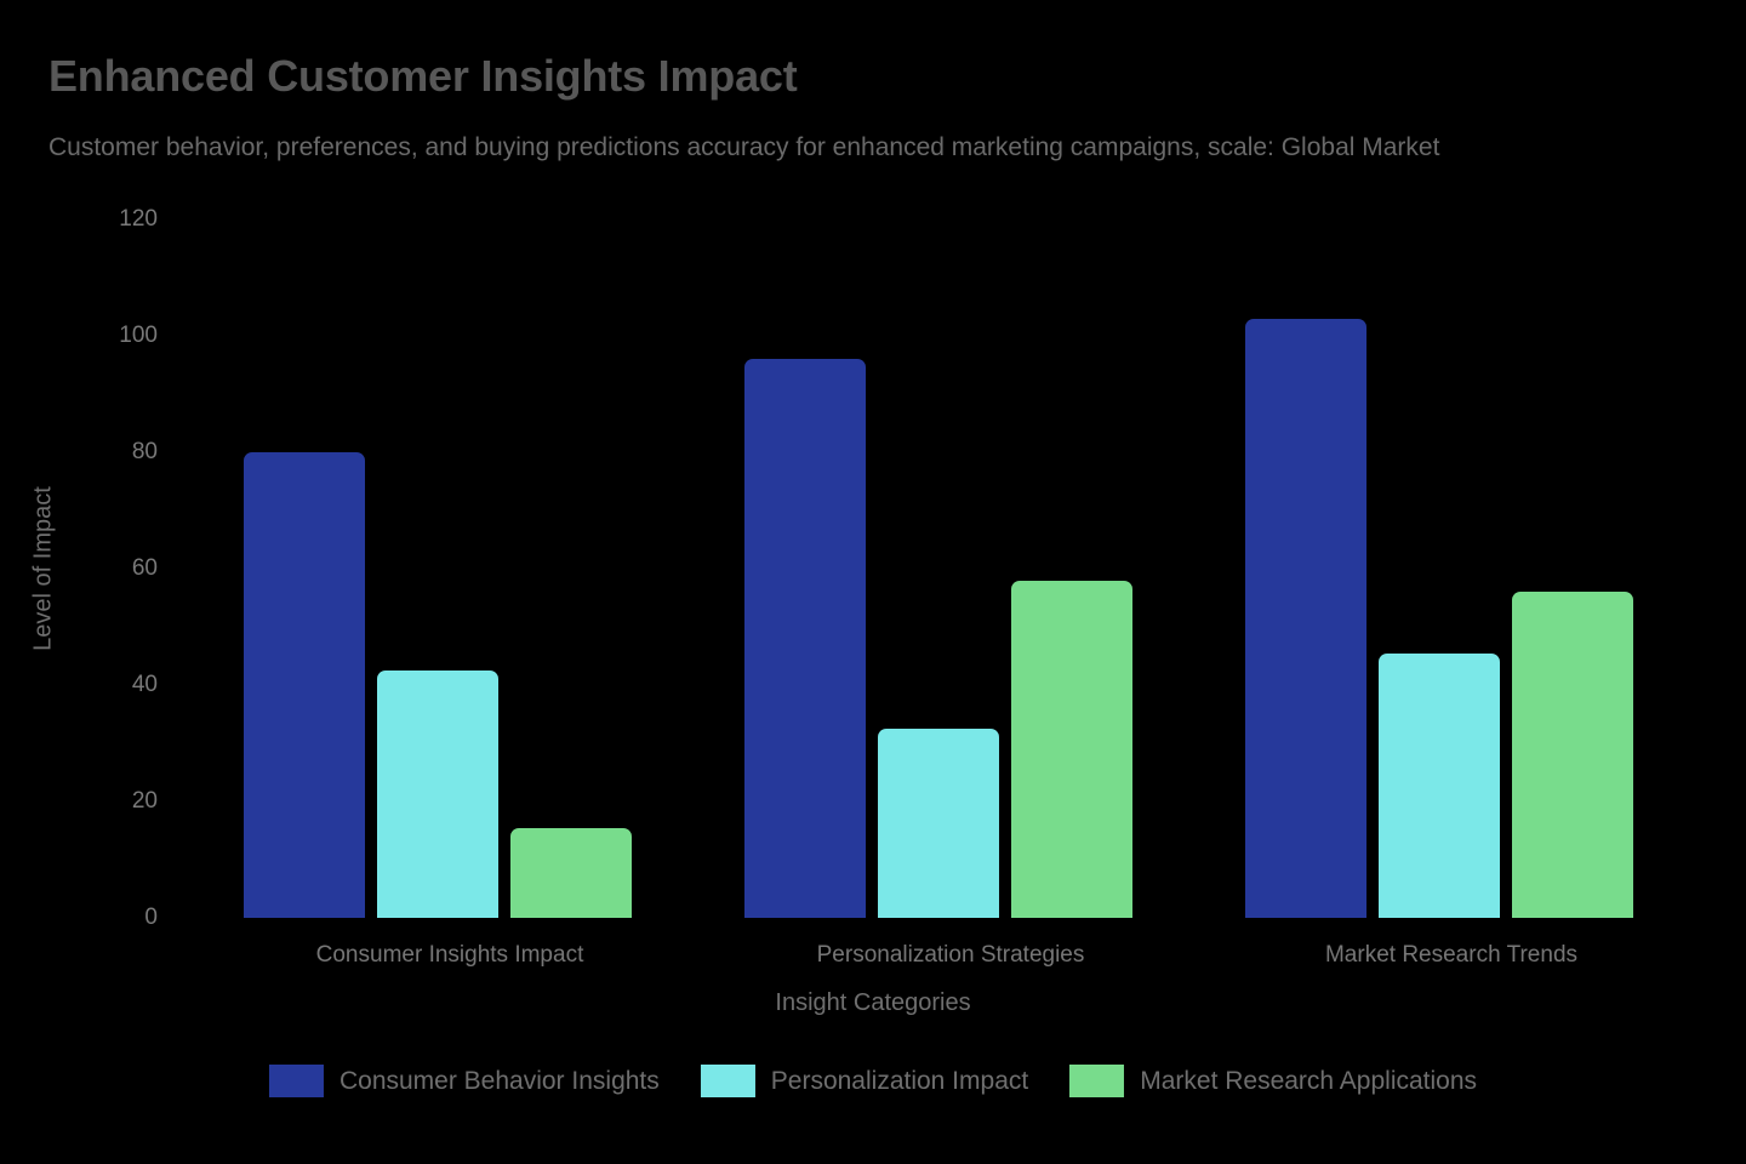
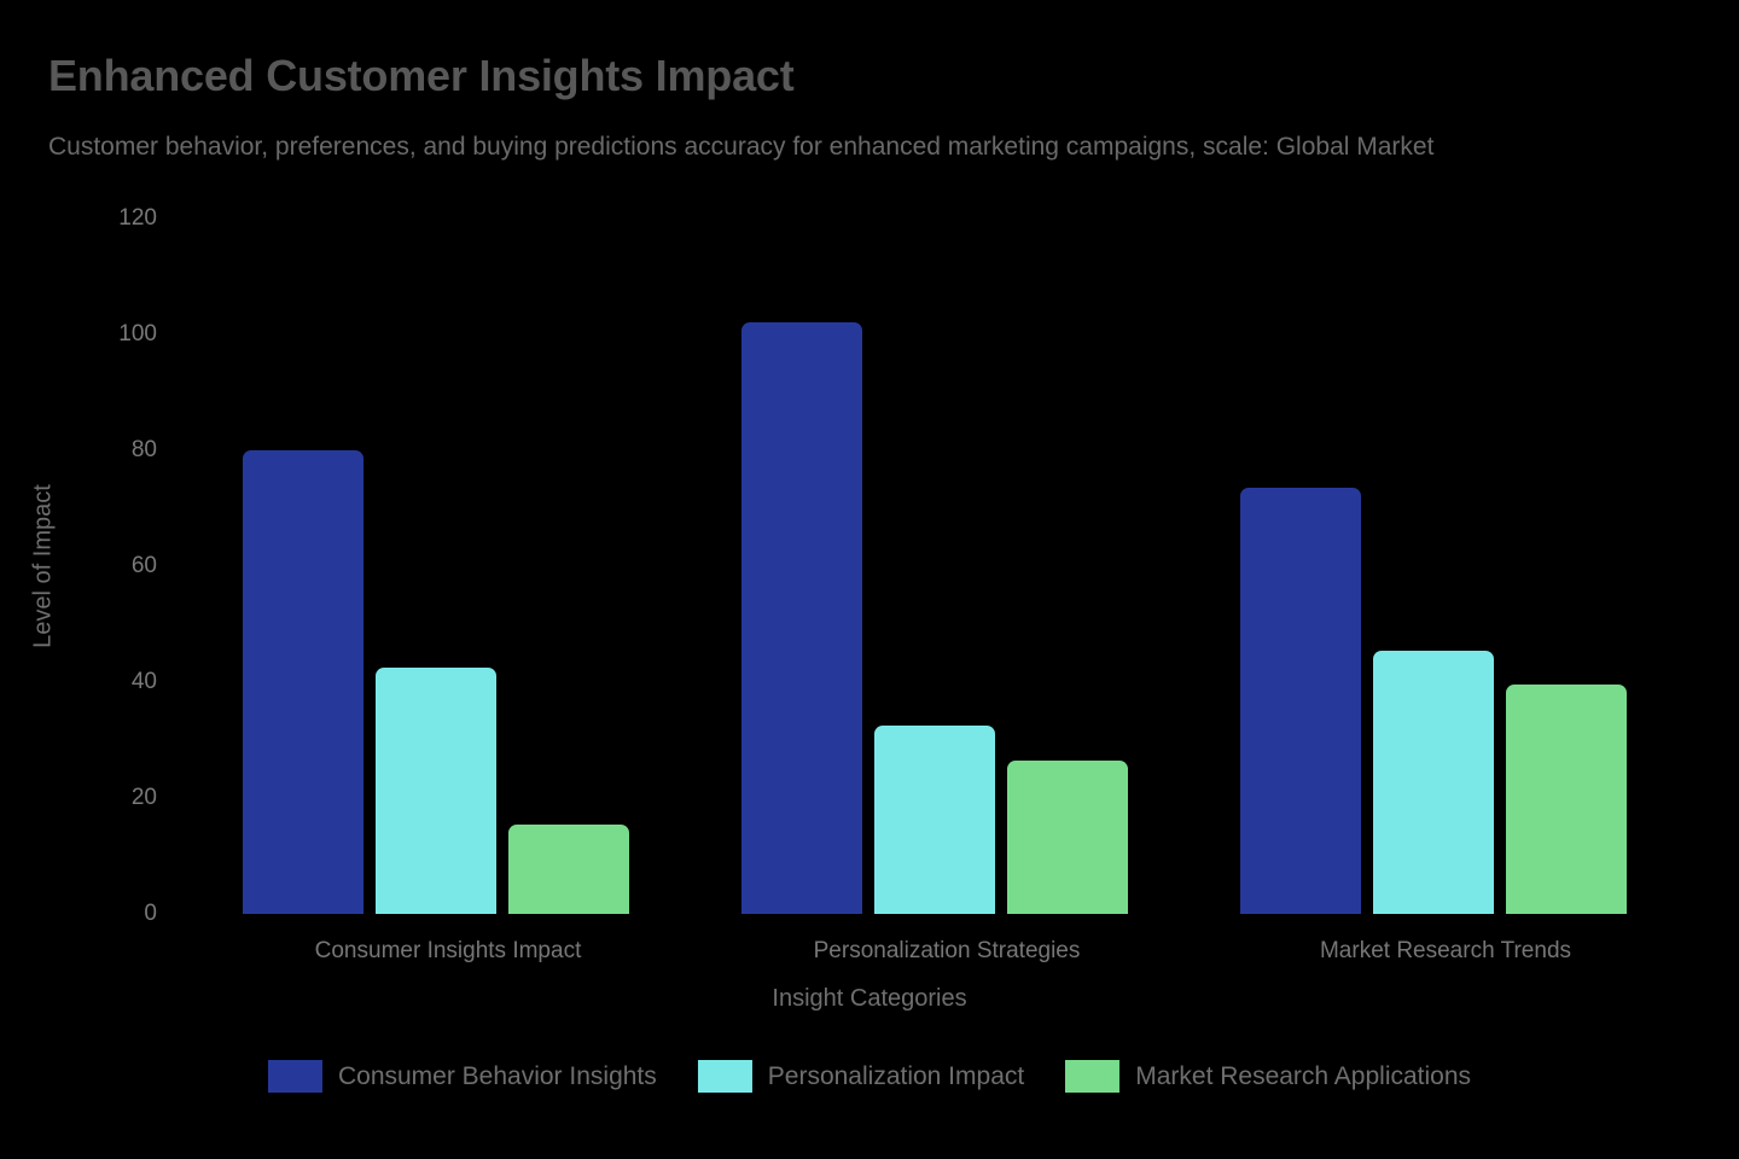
Consumer Behavior Insights/Personalization Strategies: 96 -> 102
Market Research Applications/Personalization Strategies: 58 -> 26
Consumer Behavior Insights/Market Research Trends: 103 -> 74
Market Research Applications/Market Research Trends: 56 -> 40
